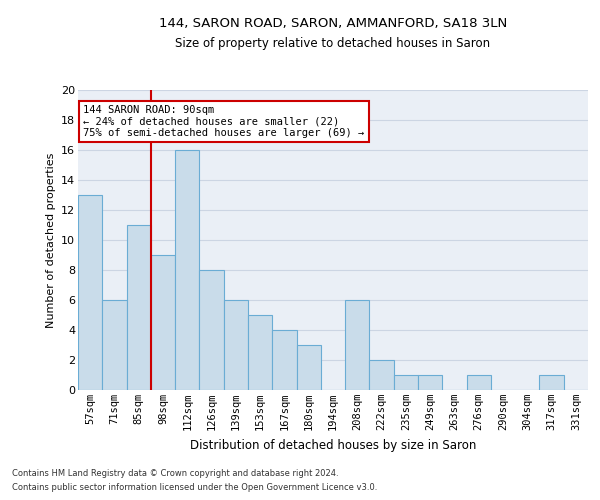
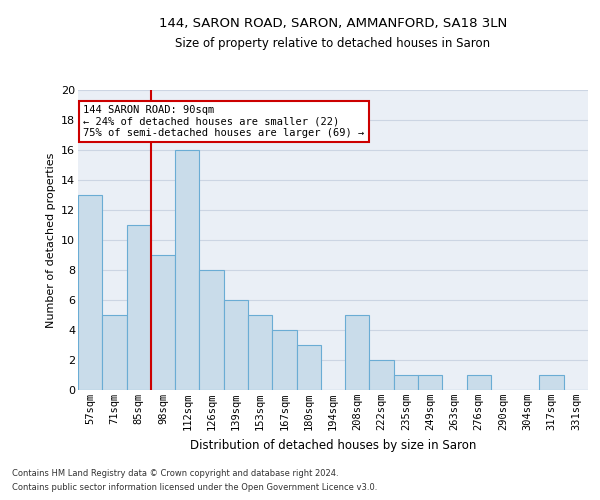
71sqm: 6 -> 5
208sqm: 6 -> 5
